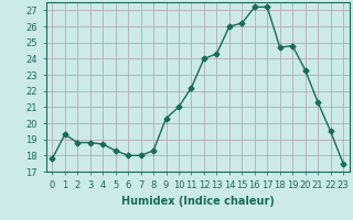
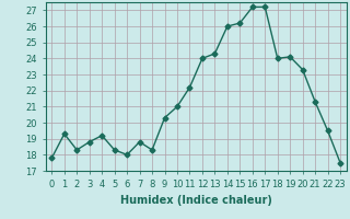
2: 18.8 -> 18.3
4: 18.7 -> 19.2
7: 18.0 -> 18.8
18: 24.7 -> 24.0
19: 24.8 -> 24.1
